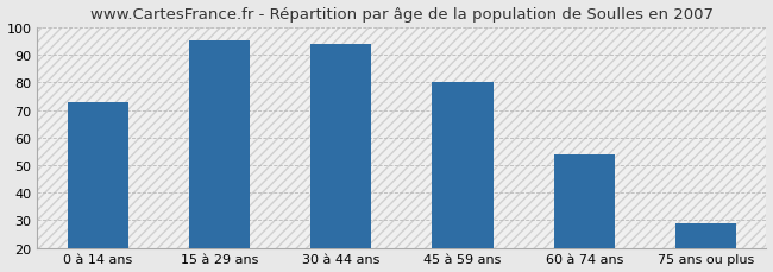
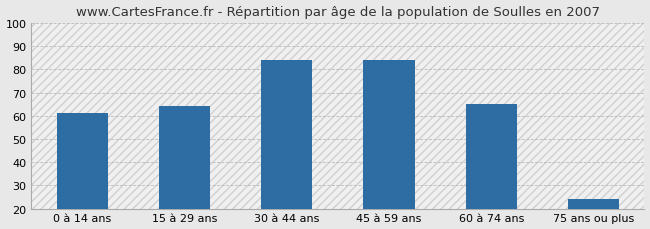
0 à 14 ans: 73 -> 61
15 à 29 ans: 95 -> 64
30 à 44 ans: 94 -> 84
45 à 59 ans: 80 -> 84
60 à 74 ans: 54 -> 65
75 ans ou plus: 29 -> 24
